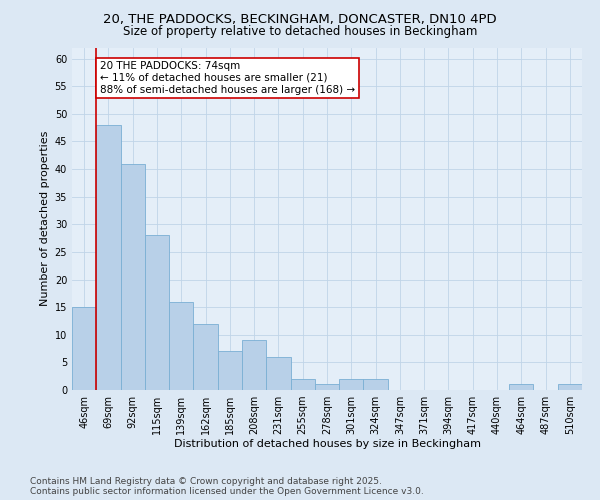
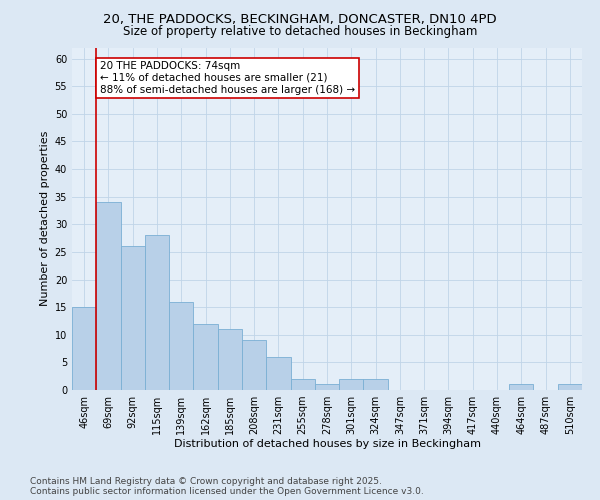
69sqm: 48 -> 34
92sqm: 41 -> 26
185sqm: 7 -> 11
